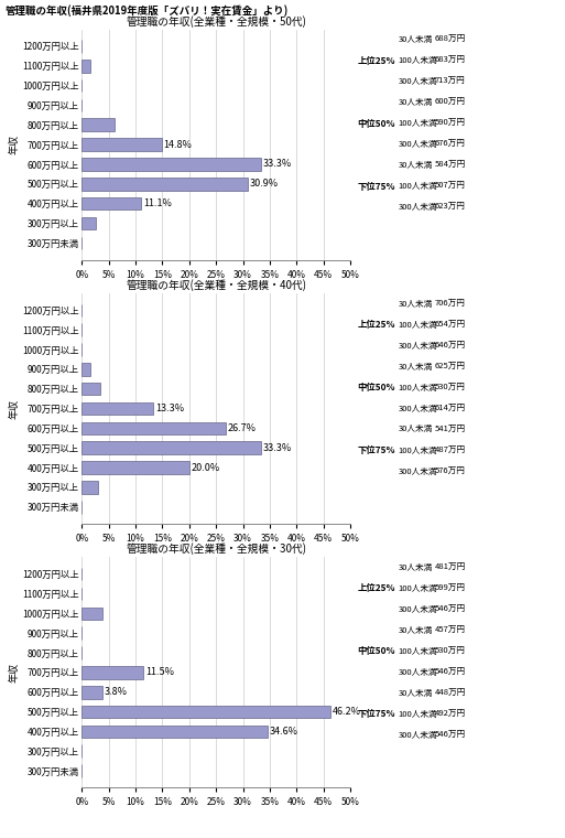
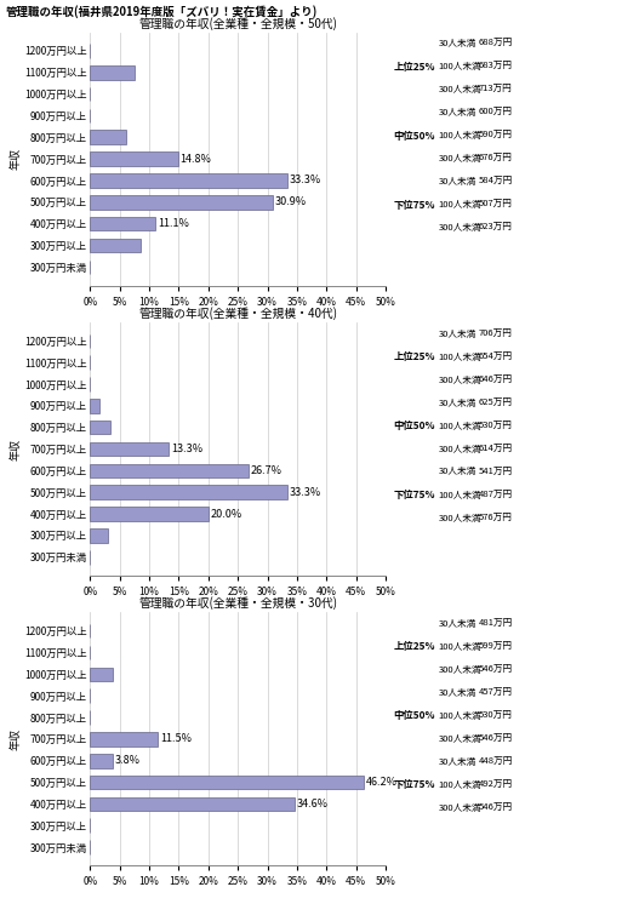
管理職の年収(全業種・全規模・50代)/1100万円以上: 1.5% -> 7.5%
管理職の年収(全業種・全規模・50代)/300万円以上: 2.5% -> 8.5%
